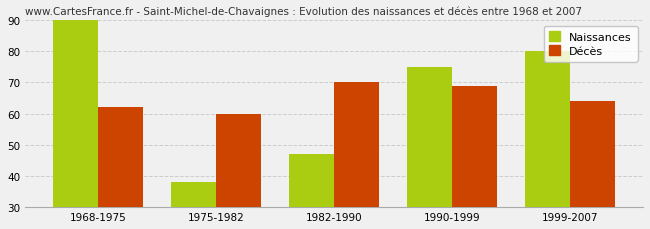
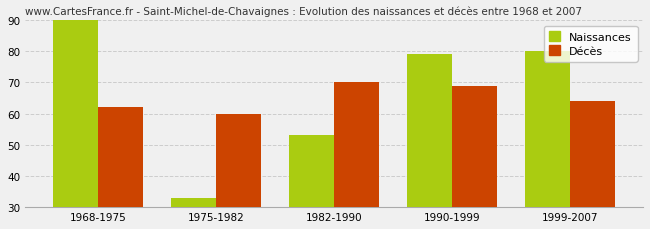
Naissances/1975-1982: 38 -> 33
Naissances/1982-1990: 47 -> 53
Naissances/1990-1999: 75 -> 79
